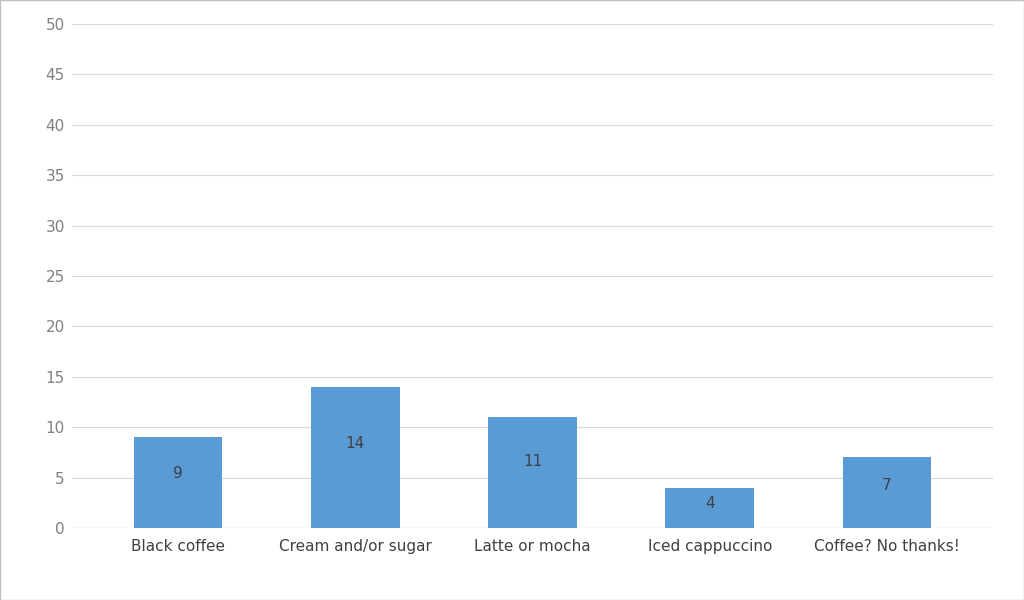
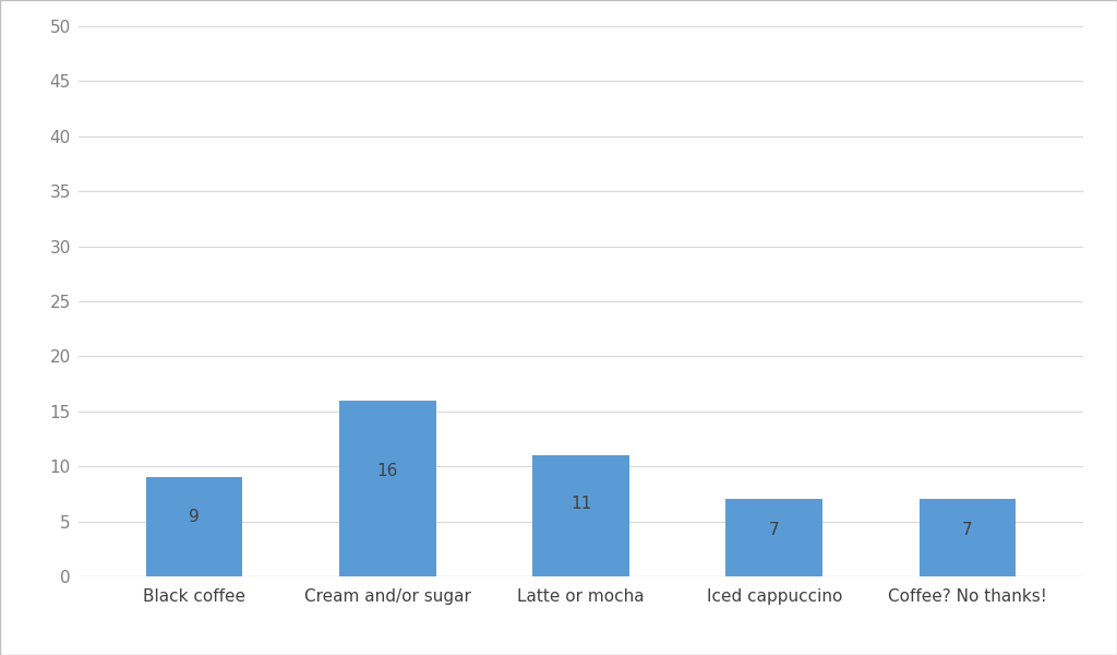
Cream and/or sugar: 14 -> 16
Iced cappuccino: 4 -> 7
